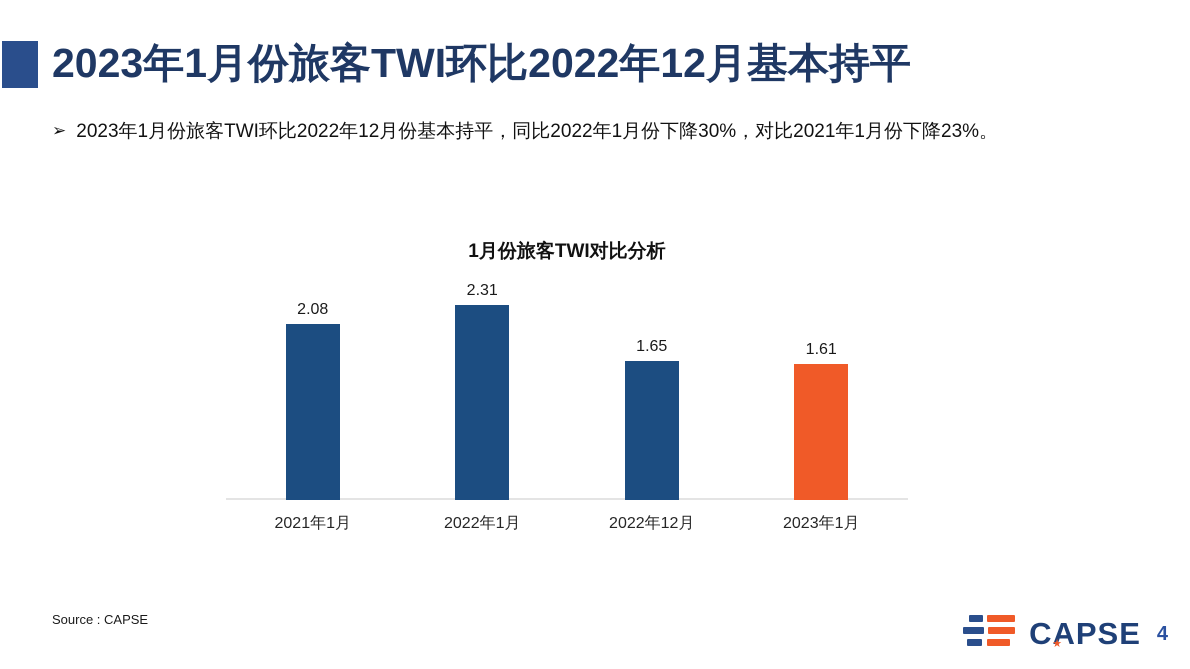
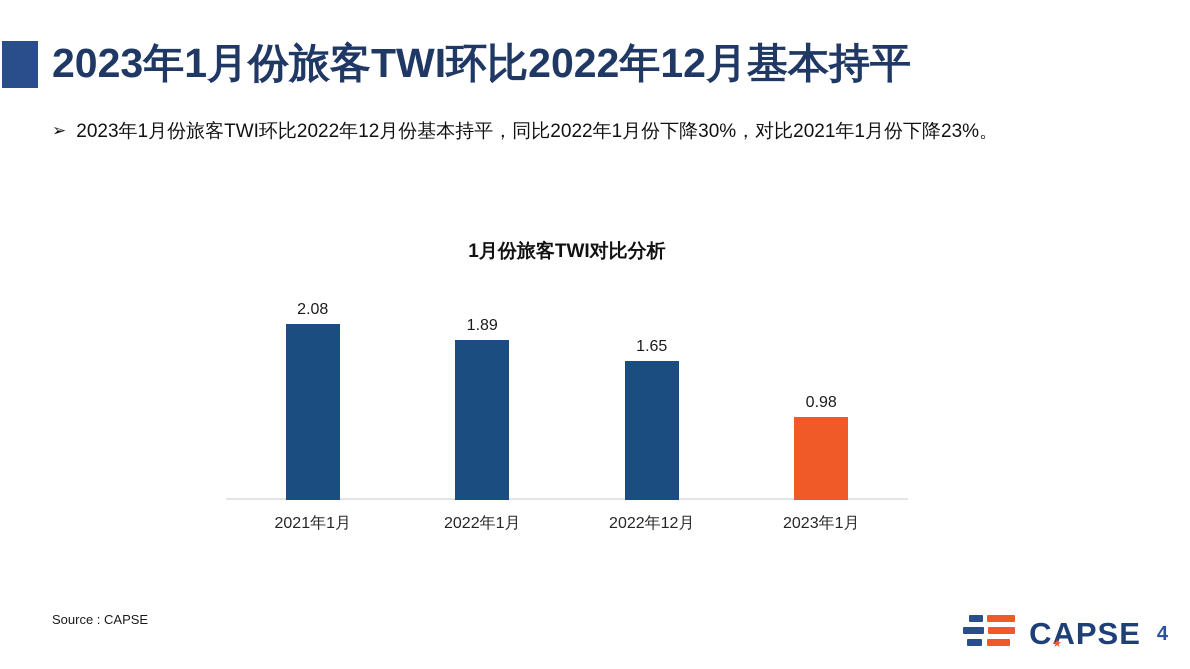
2022年1月: 2.31 -> 1.89
2023年1月: 1.61 -> 0.98
